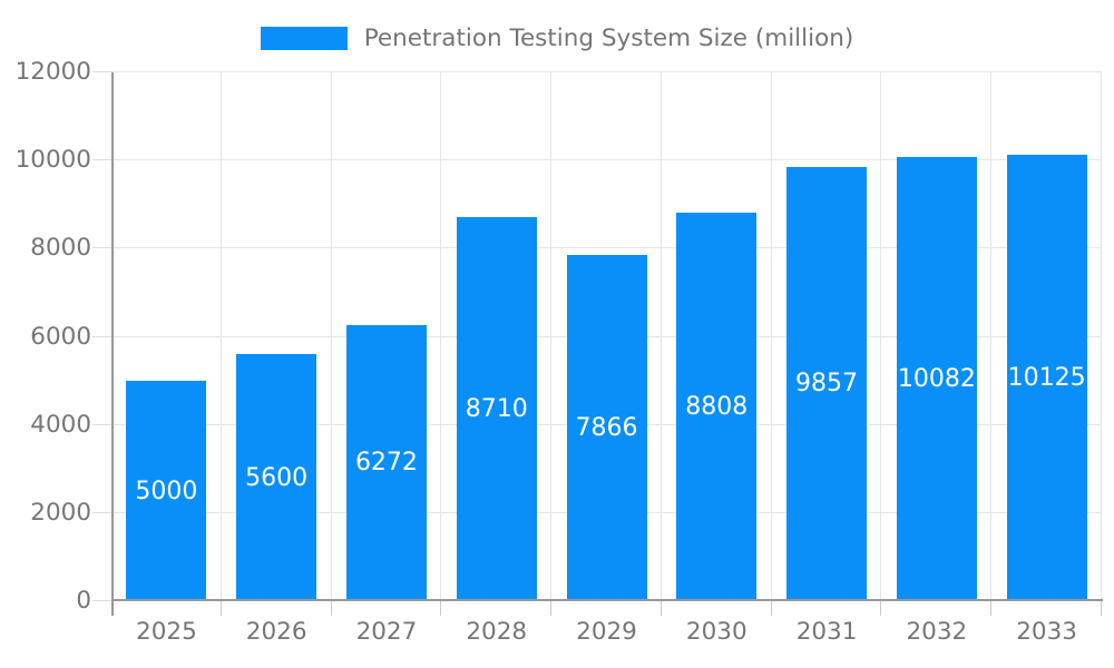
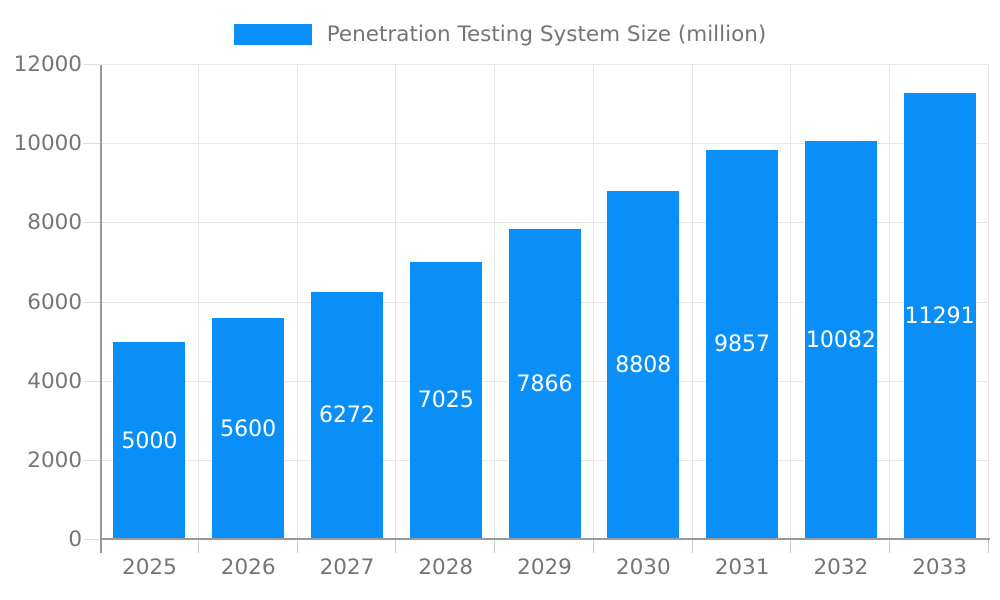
2028: 8710 -> 7025
2033: 10125 -> 11291
